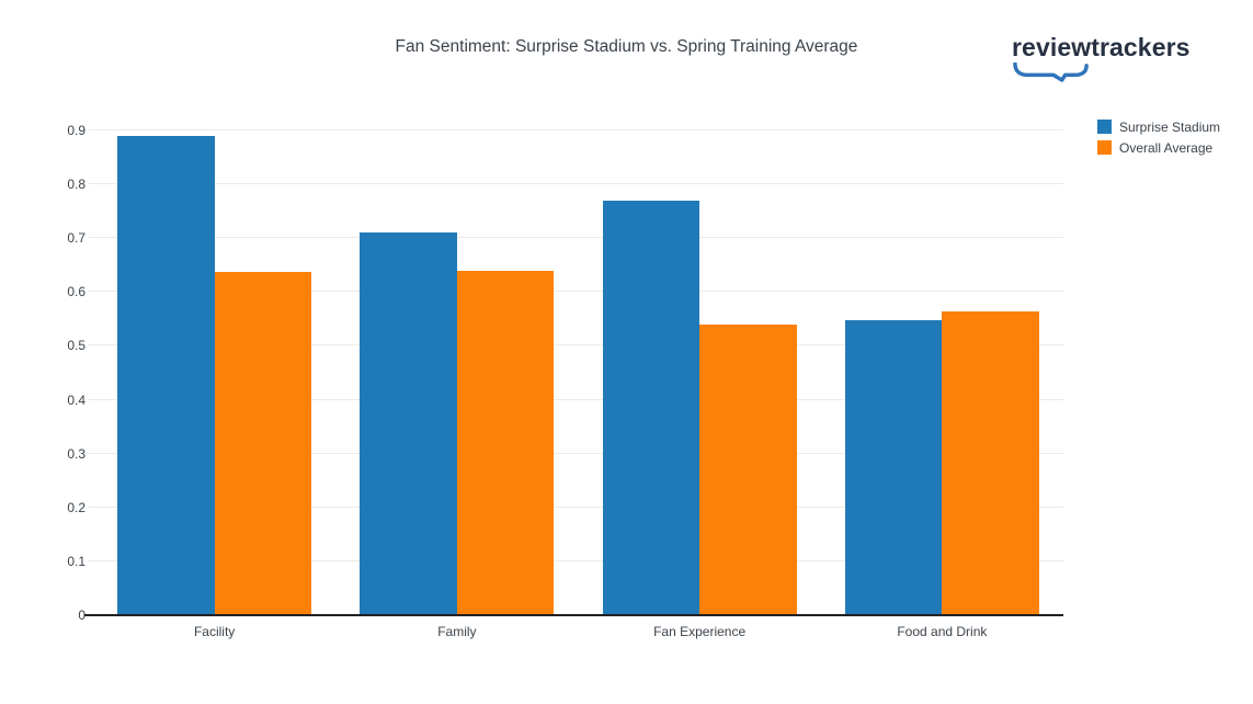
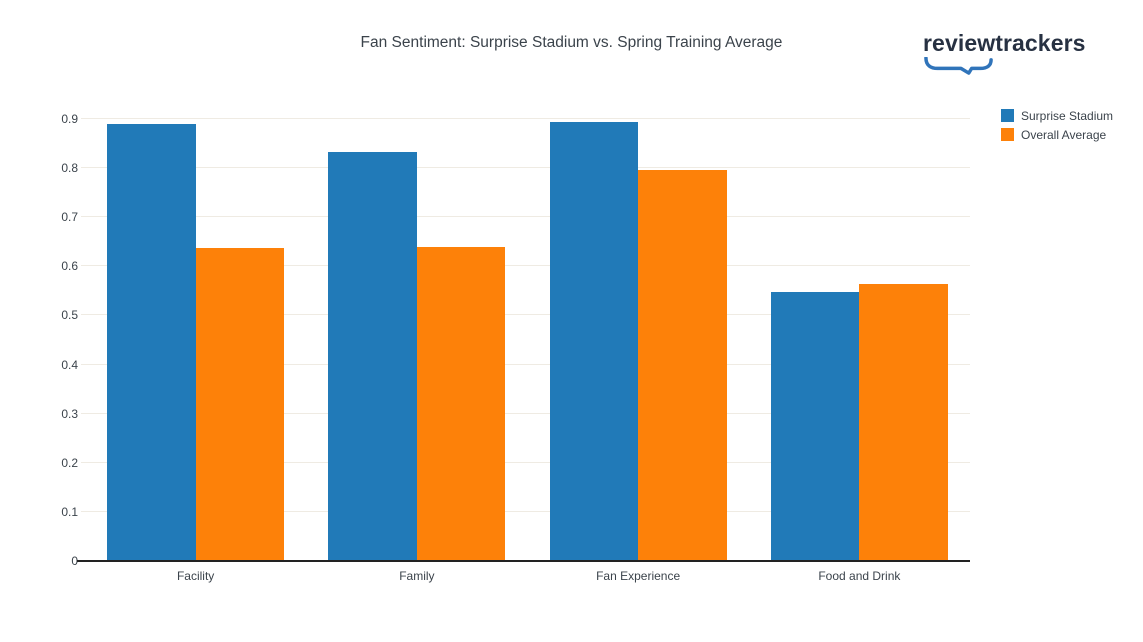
Surprise Stadium/Family: 0.71 -> 0.83
Surprise Stadium/Fan Experience: 0.77 -> 0.89
Overall Average/Fan Experience: 0.54 -> 0.80
